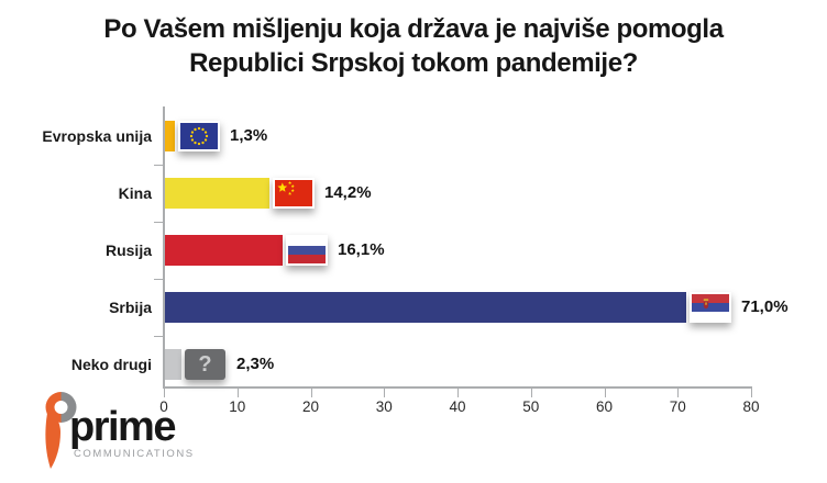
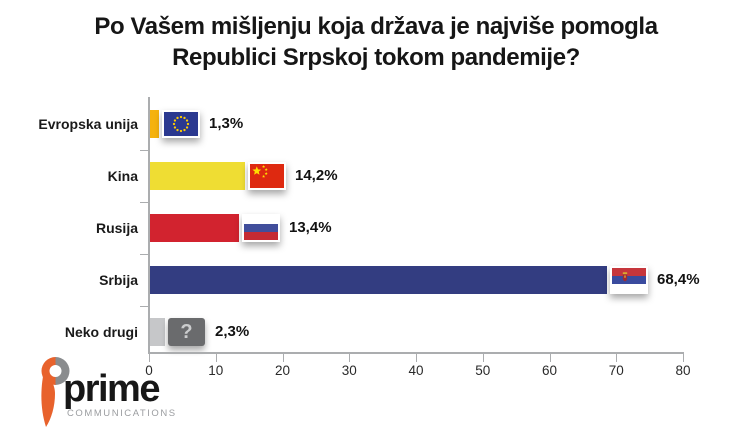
Rusija: 16,1% -> 13,4%
Srbija: 71,0% -> 68,4%
